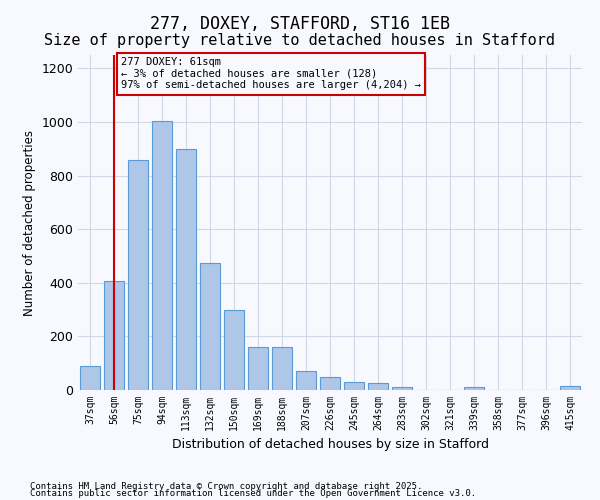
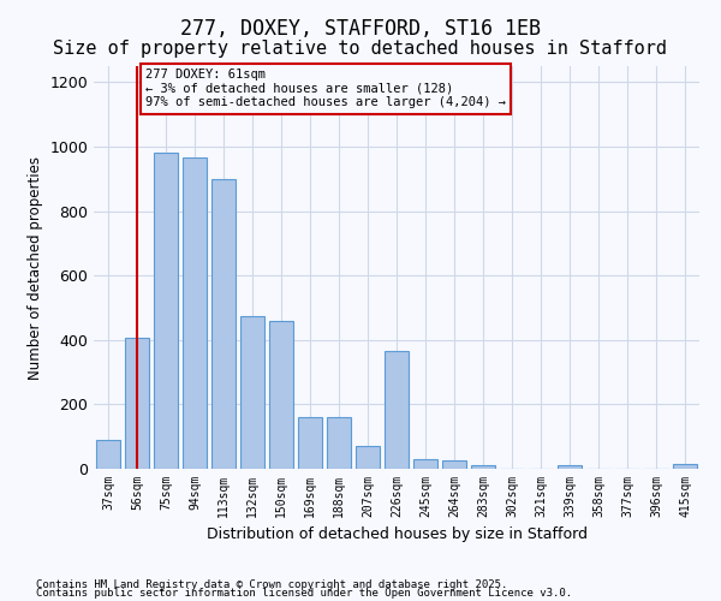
75sqm: 860 -> 980
94sqm: 1005 -> 965
150sqm: 300 -> 460
226sqm: 50 -> 365
